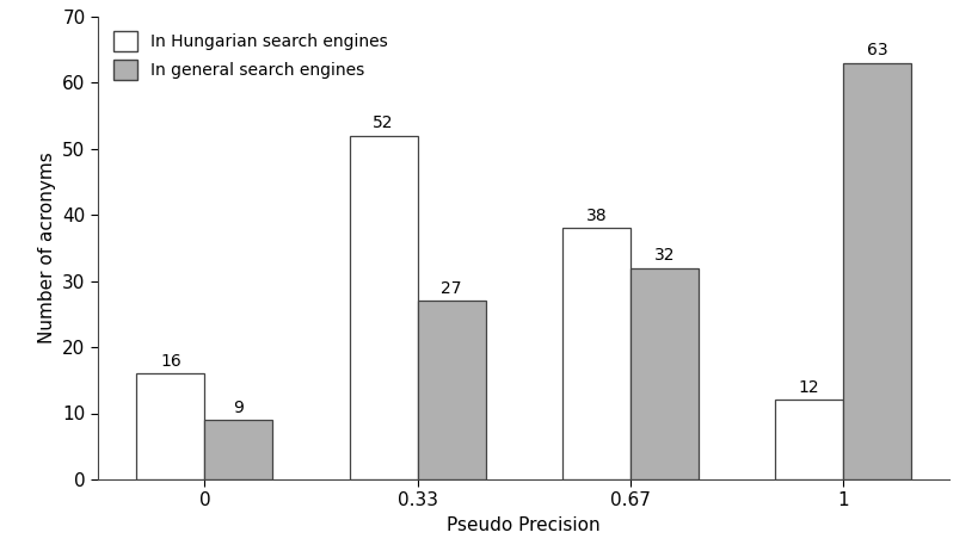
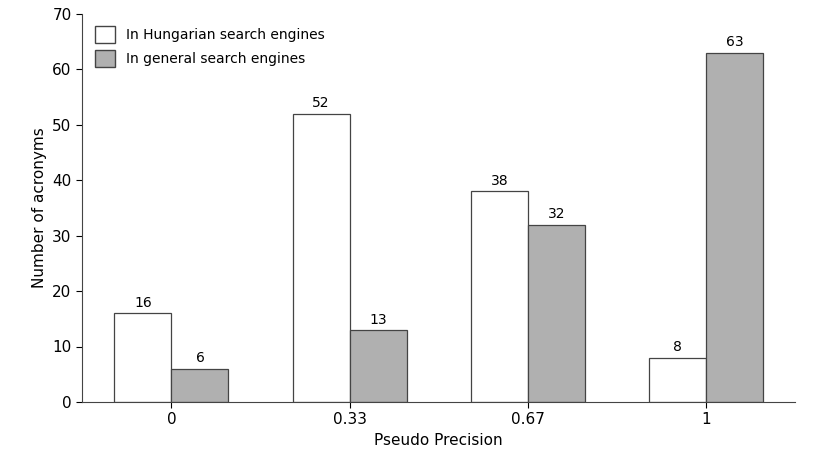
In general search engines/0: 9 -> 6
In general search engines/0.33: 27 -> 13
In Hungarian search engines/1: 12 -> 8
